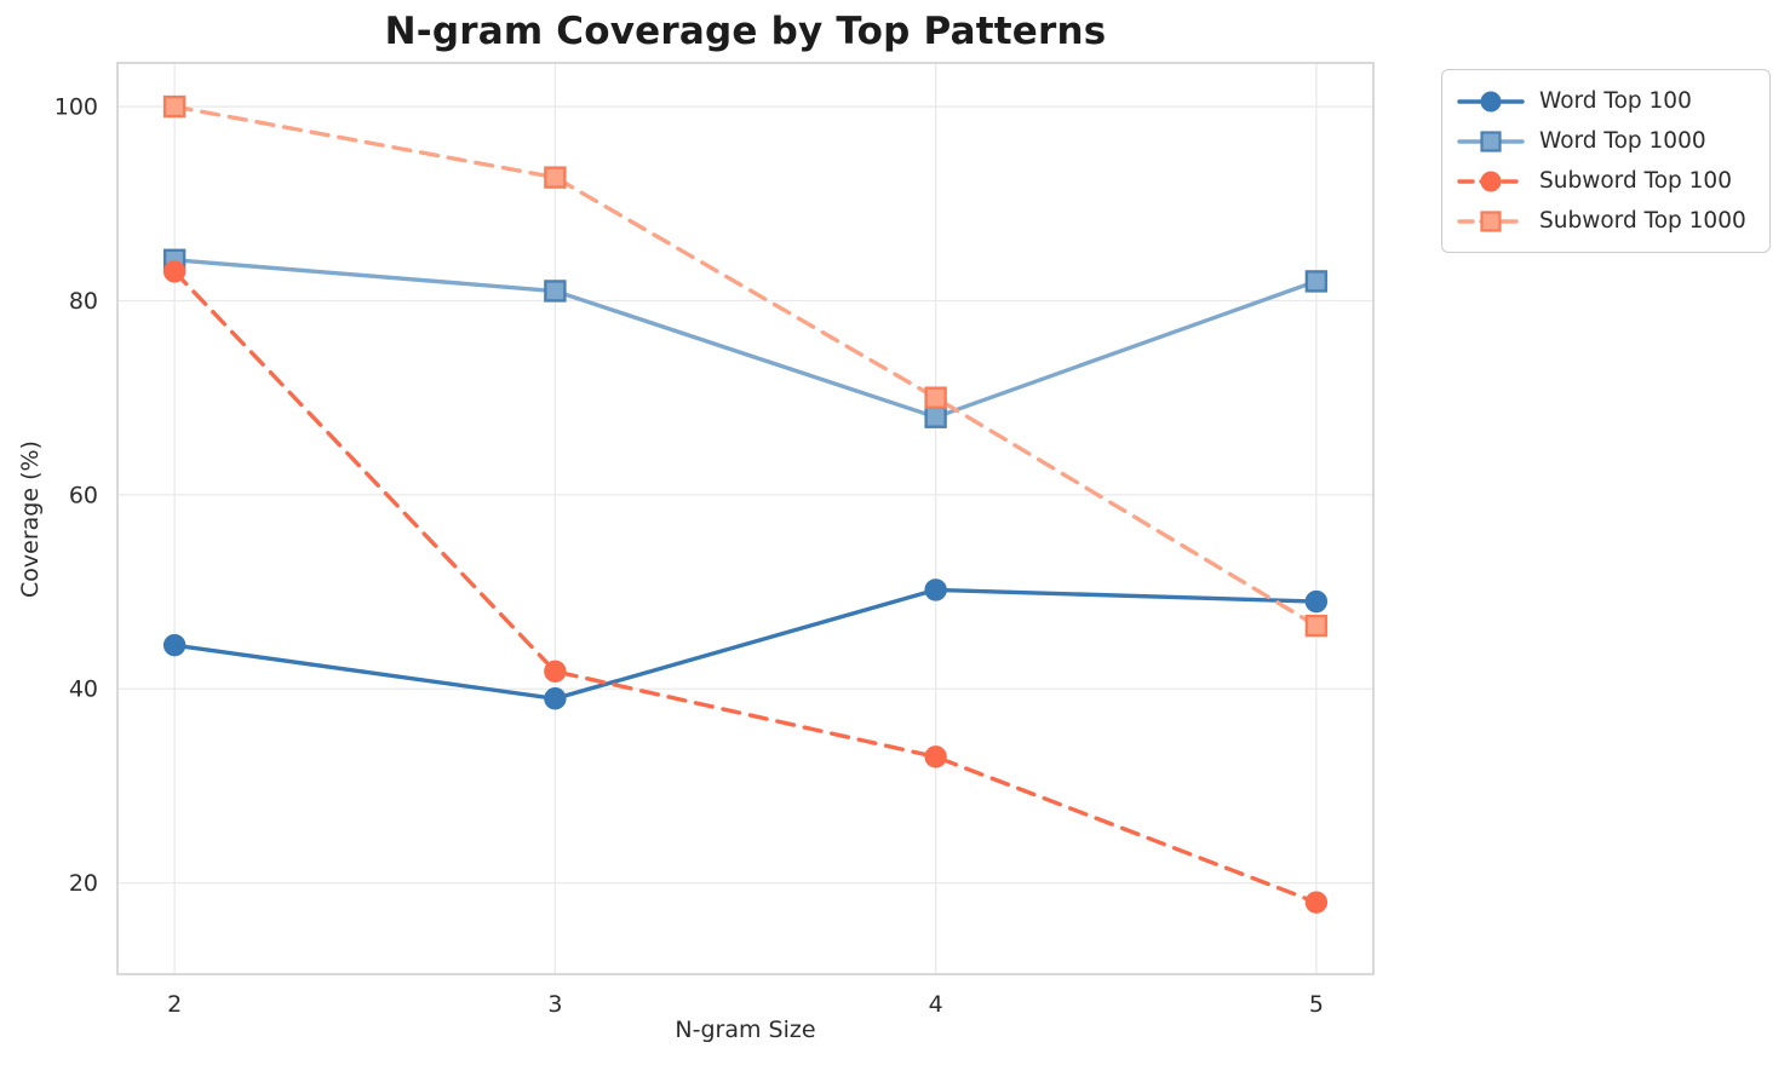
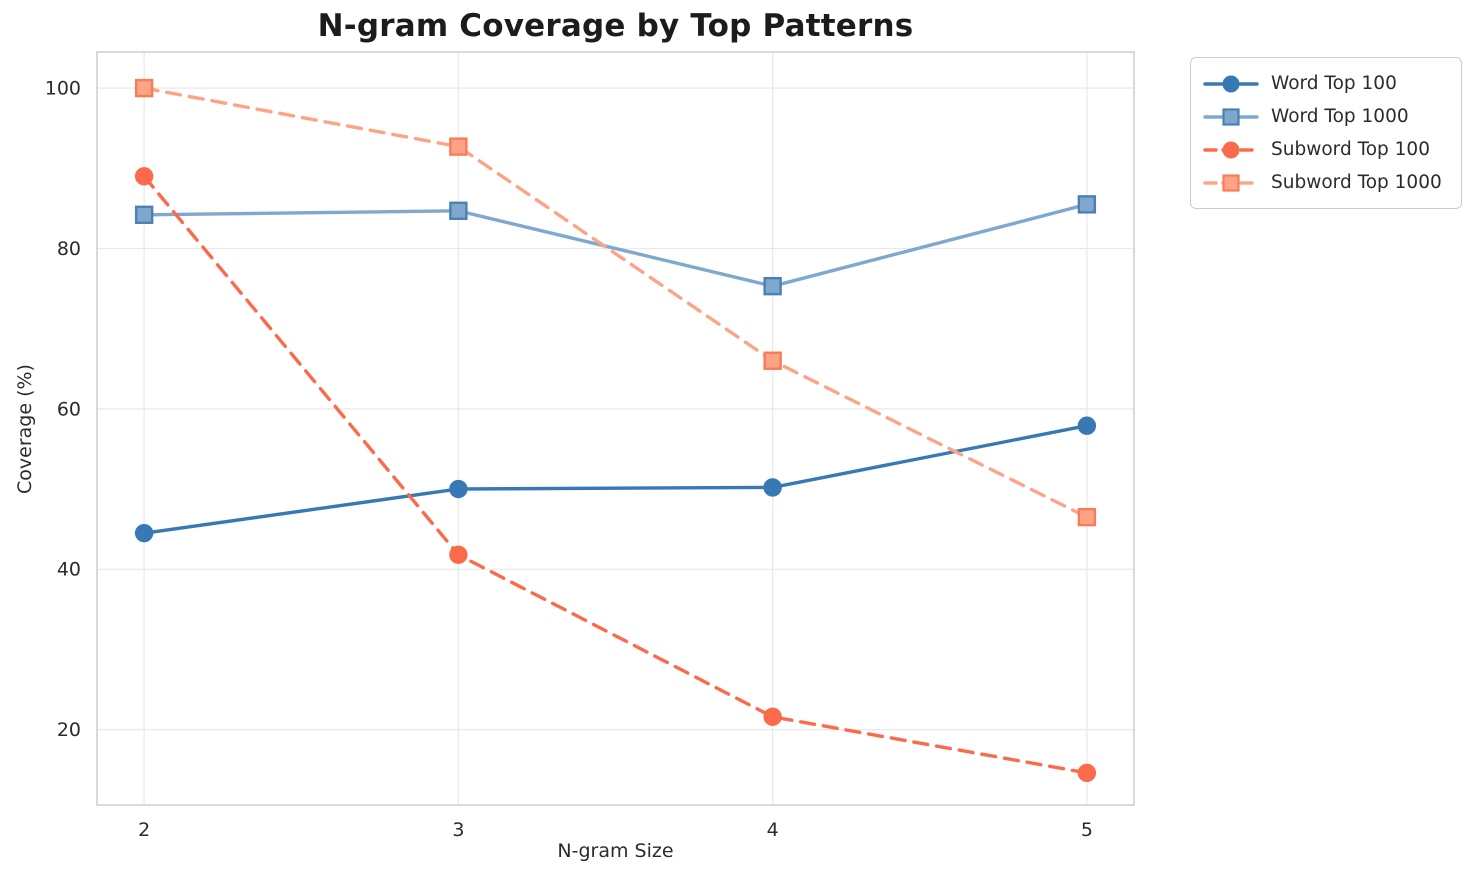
Subword Top 100/2: 83 -> 89
Word Top 100/3: 39 -> 50
Word Top 1000/3: 81 -> 85
Word Top 1000/4: 68 -> 75
Subword Top 100/4: 33 -> 22
Subword Top 1000/4: 70 -> 66
Word Top 100/5: 49 -> 58
Word Top 1000/5: 82 -> 86
Subword Top 100/5: 18 -> 15
